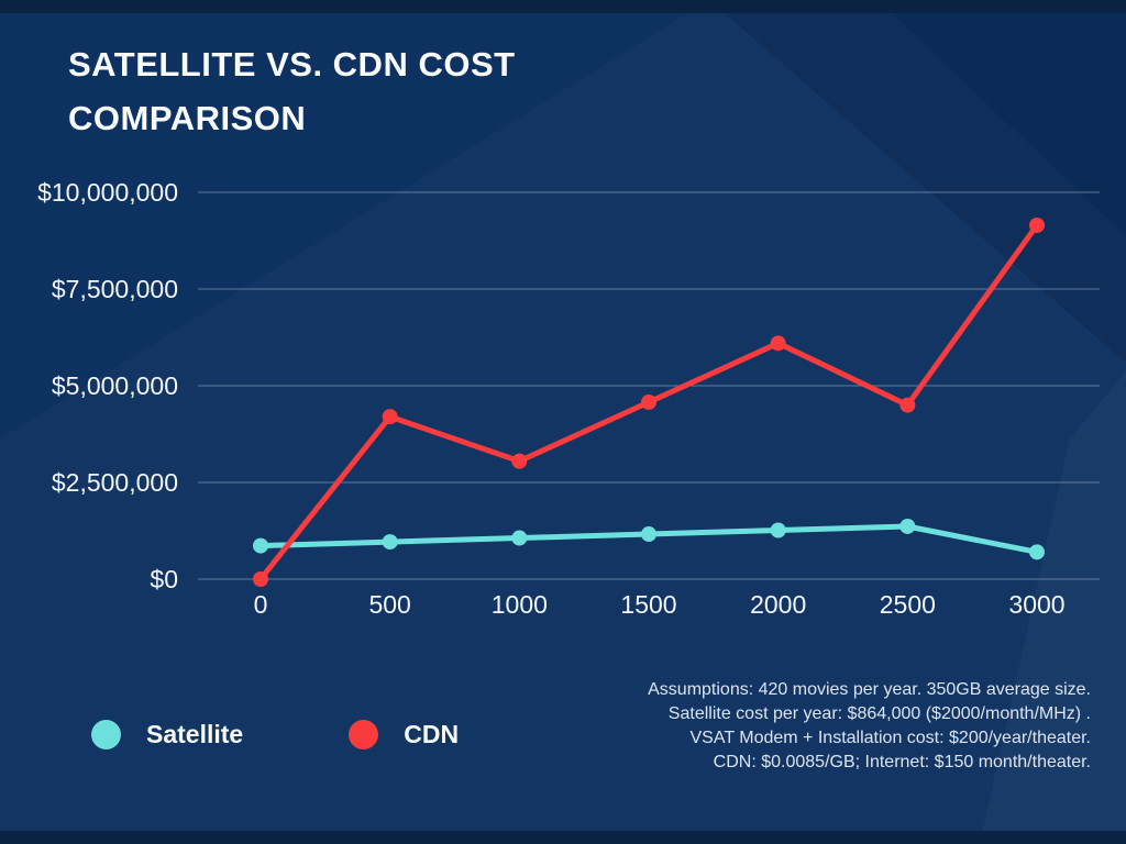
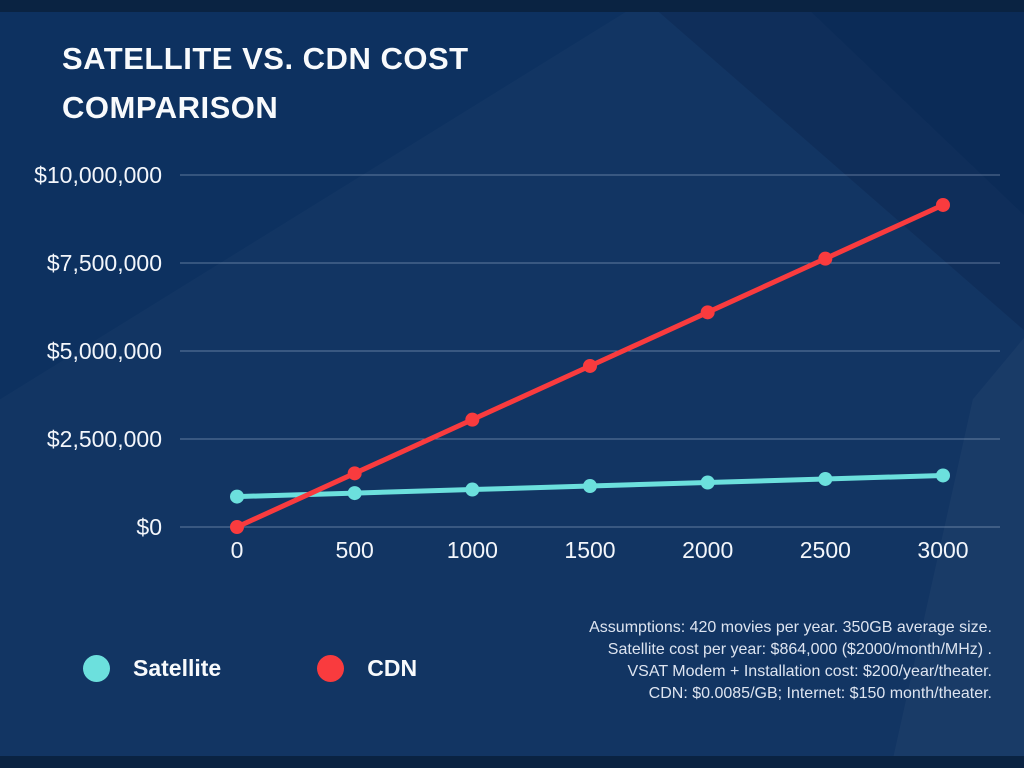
CDN/500: $4200000 -> $1500000
CDN/2500: $4500000 -> $7600000
Satellite/3000: $700000 -> $1500000
